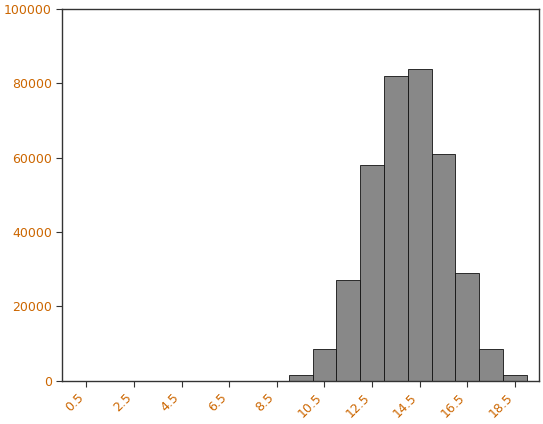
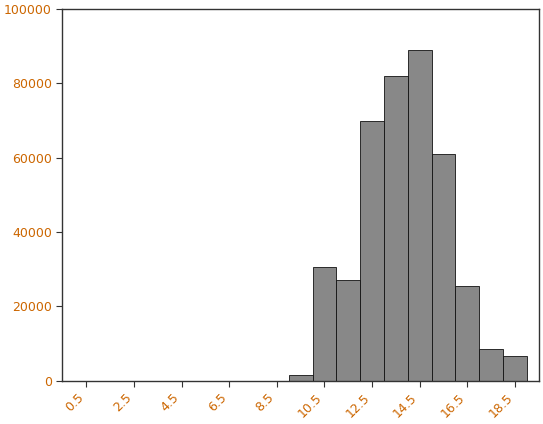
10.5: 8500 -> 30500
12.5: 58000 -> 70000
14.5: 84000 -> 89000
16.5: 29000 -> 25500
18.5: 1500 -> 6500
